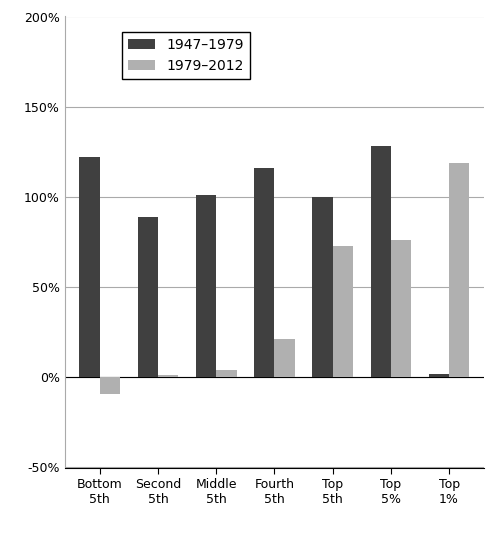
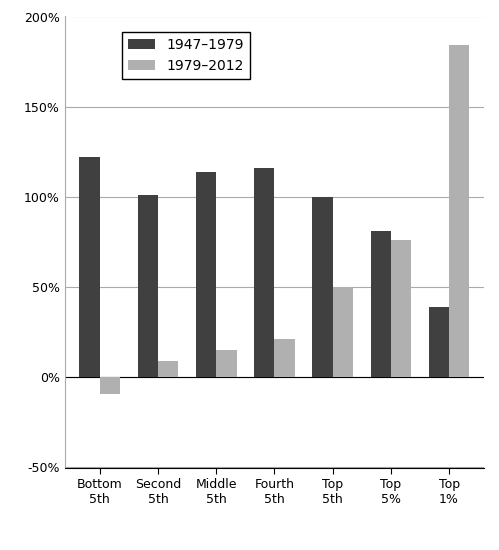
1947–1979/Second 5th: 89% -> 101%
1979–2012/Second 5th: 1% -> 9%
1947–1979/Middle 5th: 101% -> 114%
1979–2012/Middle 5th: 4% -> 15%
1979–2012/Top 5th: 73% -> 50%
1947–1979/Top 5%: 128% -> 81%
1947–1979/Top 1%: 2% -> 39%
1979–2012/Top 1%: 119% -> 184%
